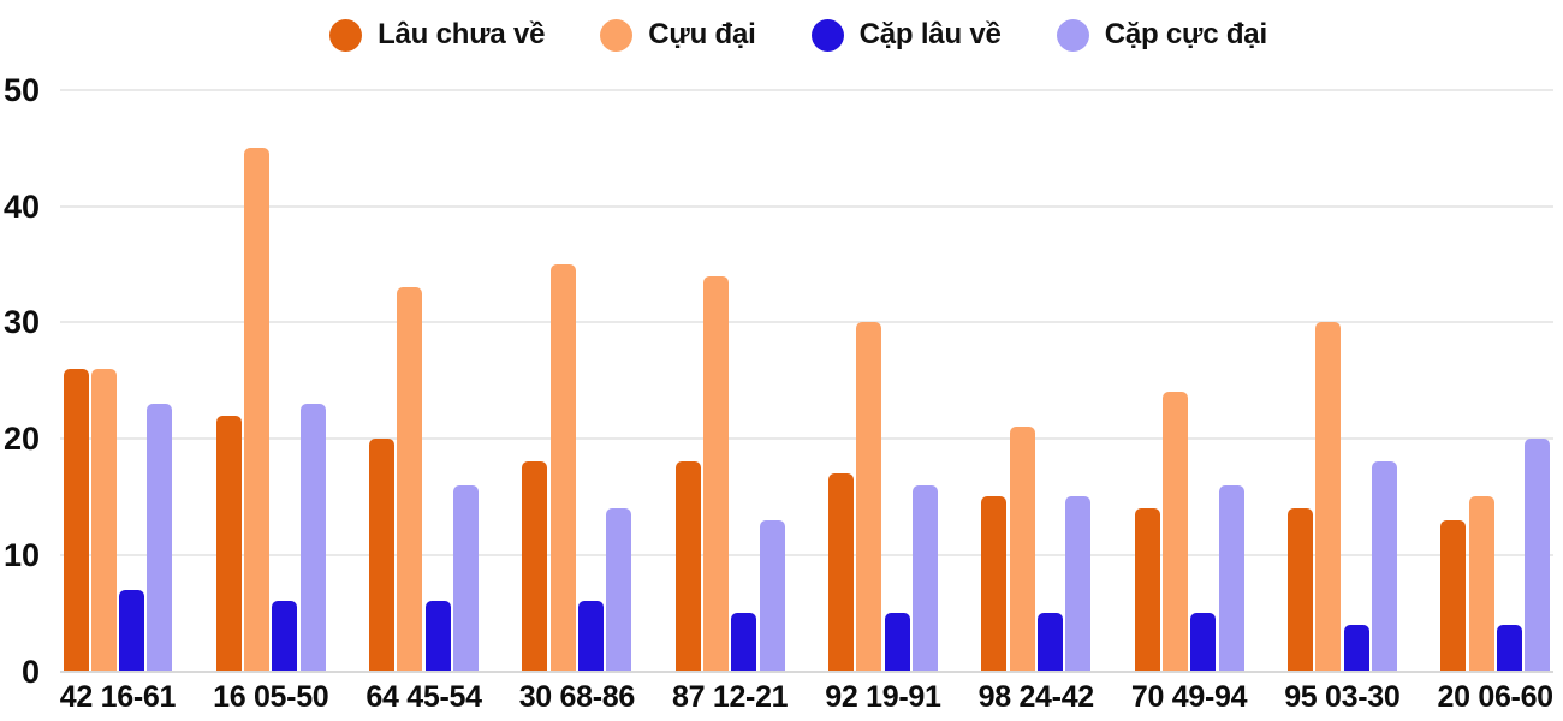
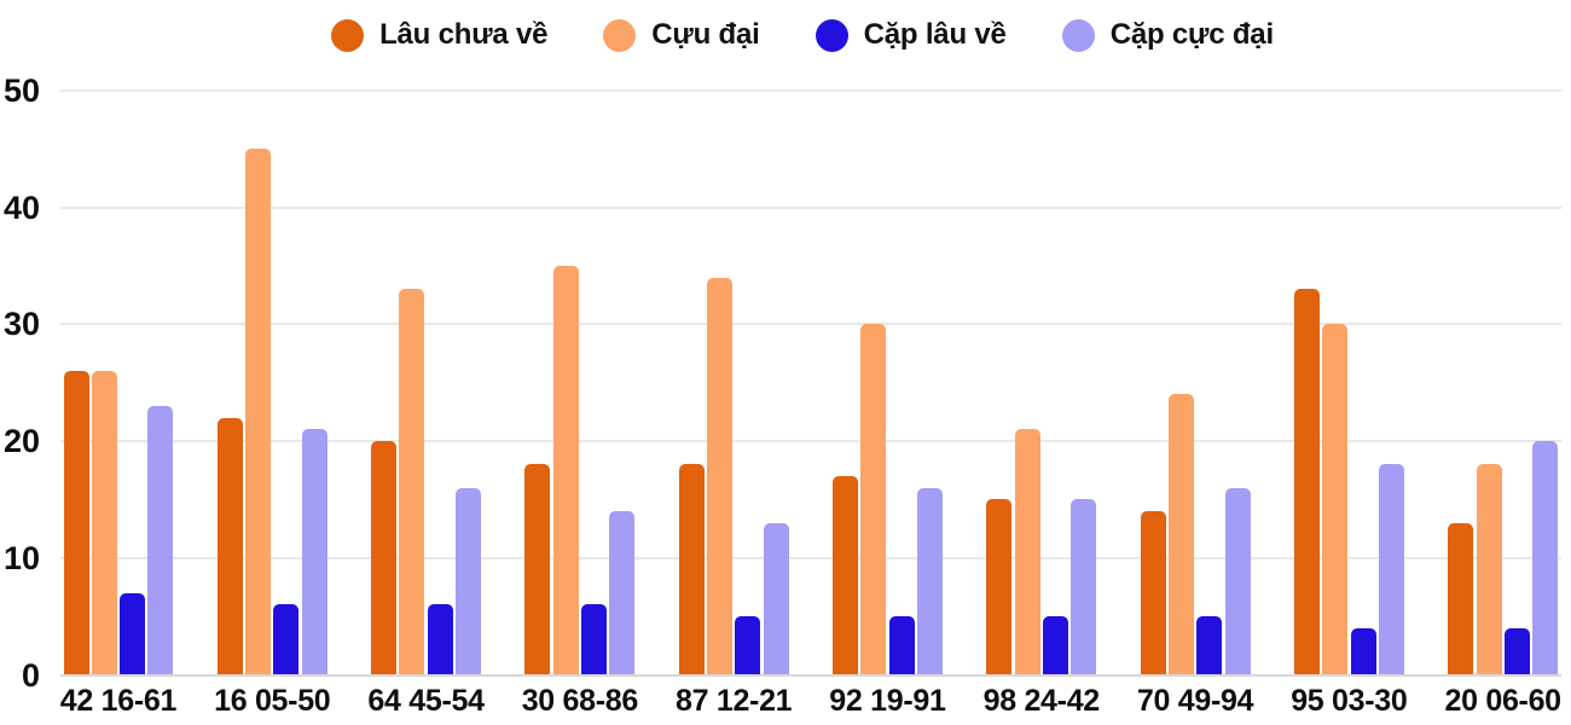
Cặp cực đại/16 05-50: 23 -> 21
Lâu chưa về/95 03-30: 14 -> 33
Cựu đại/20 06-60: 15 -> 18
